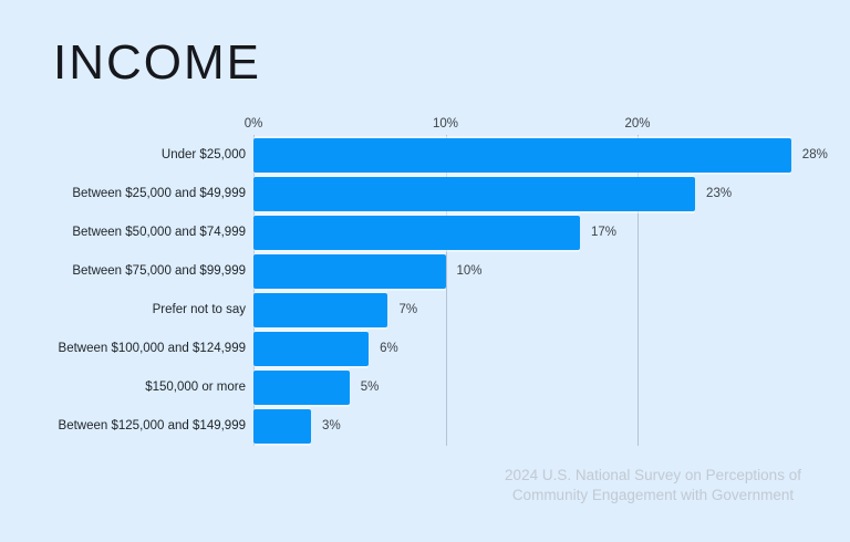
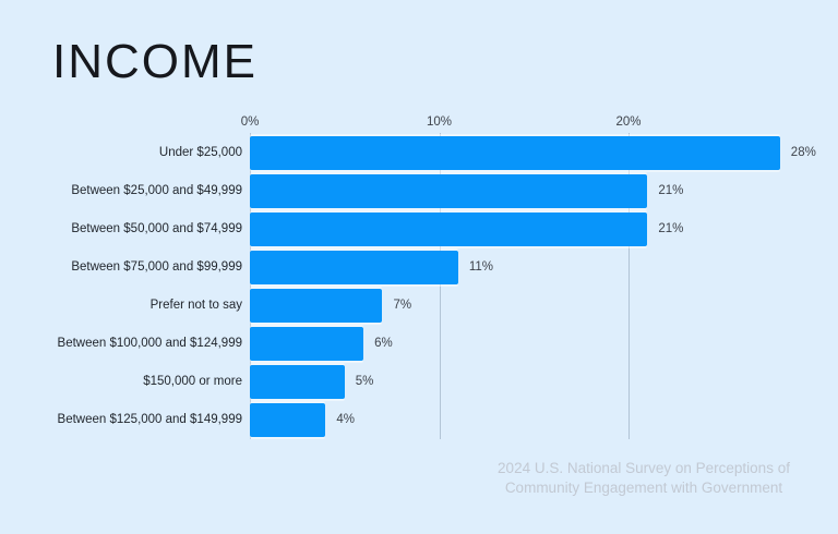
Between $25,000 and $49,999: 23% -> 21%
Between $50,000 and $74,999: 17% -> 21%
Between $75,000 and $99,999: 10% -> 11%
Between $125,000 and $149,999: 3% -> 4%
